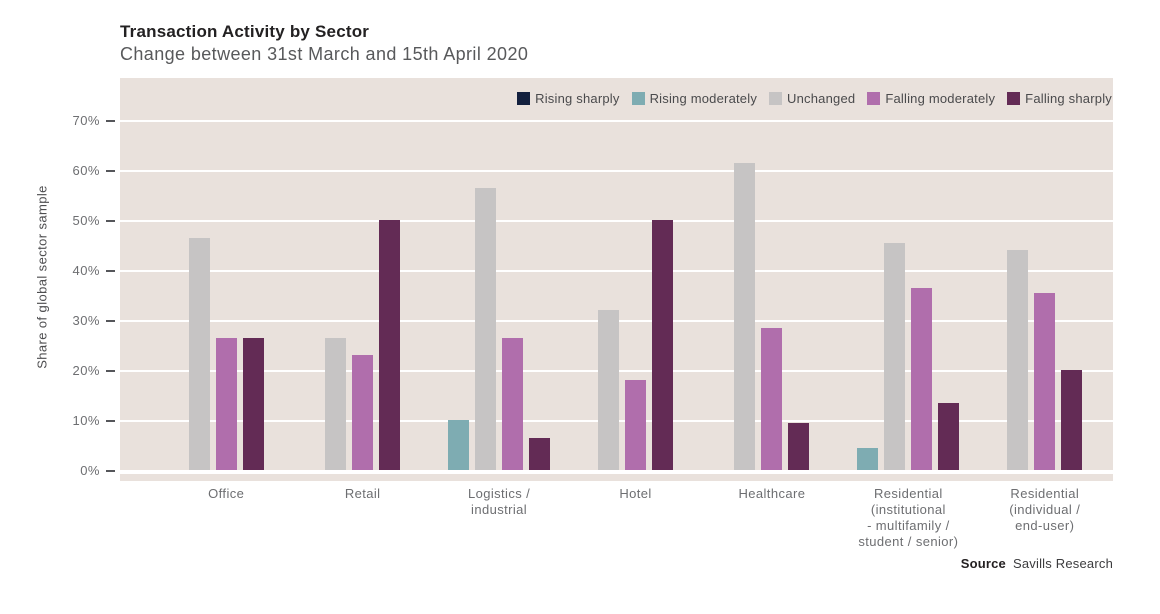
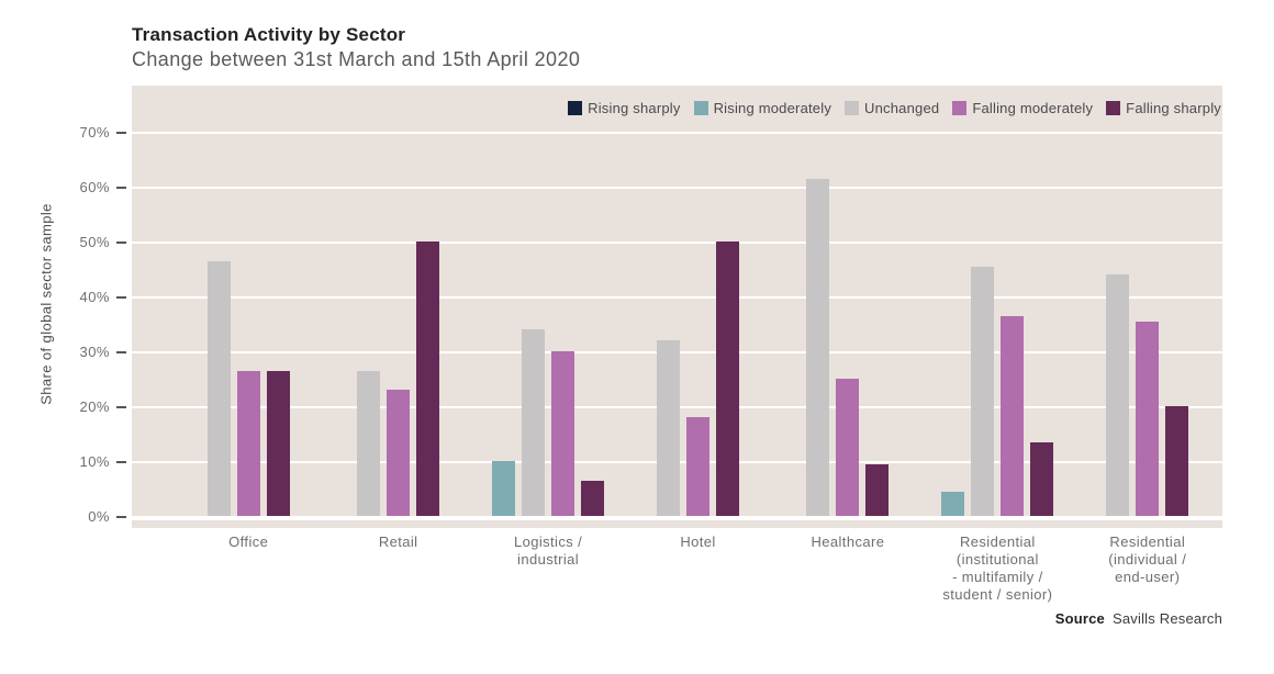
Unchanged/Logistics / industrial: 56% -> 34%
Falling moderately/Logistics / industrial: 26% -> 30%
Falling moderately/Healthcare: 28% -> 25%
